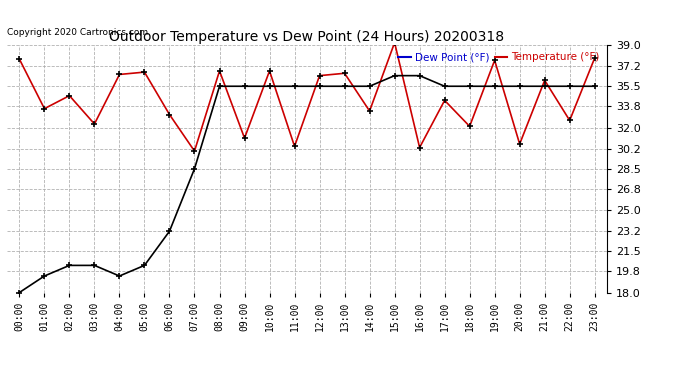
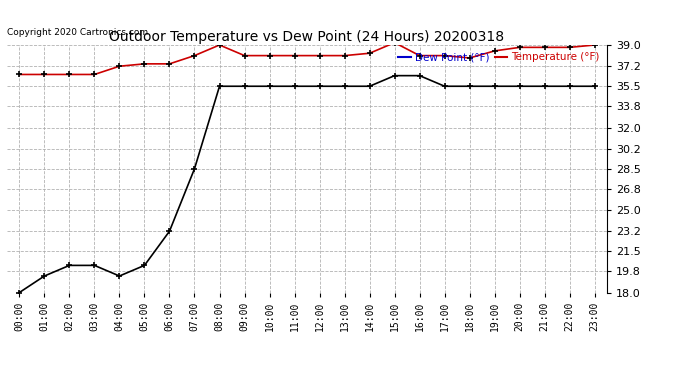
Temperature (°F)/00:00: 37.8 -> 36.5
Temperature (°F)/01:00: 33.6 -> 36.5
Temperature (°F)/02:00: 34.7 -> 36.5
Temperature (°F)/03:00: 32.3 -> 36.5
Temperature (°F)/04:00: 36.5 -> 37.2
Temperature (°F)/05:00: 36.7 -> 37.4
Temperature (°F)/06:00: 33.1 -> 37.4
Temperature (°F)/07:00: 30.0 -> 38.1
Temperature (°F)/08:00: 36.8 -> 39.0
Temperature (°F)/09:00: 31.1 -> 38.1
Temperature (°F)/10:00: 36.8 -> 38.1
Temperature (°F)/11:00: 30.4 -> 38.1
Temperature (°F)/12:00: 36.4 -> 38.1
Temperature (°F)/13:00: 36.6 -> 38.1
Temperature (°F)/14:00: 33.4 -> 38.3
Temperature (°F)/16:00: 30.3 -> 38.1
Temperature (°F)/17:00: 34.3 -> 38.1
Temperature (°F)/18:00: 32.1 -> 37.9
Temperature (°F)/19:00: 37.7 -> 38.5
Temperature (°F)/20:00: 30.6 -> 38.8
Temperature (°F)/21:00: 36.0 -> 38.8
Temperature (°F)/22:00: 32.6 -> 38.8
Temperature (°F)/23:00: 37.9 -> 39.0
